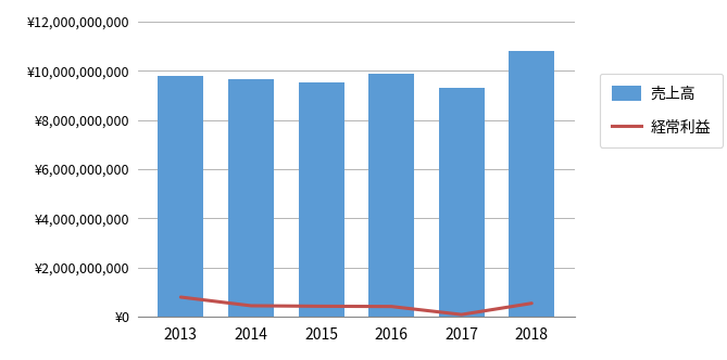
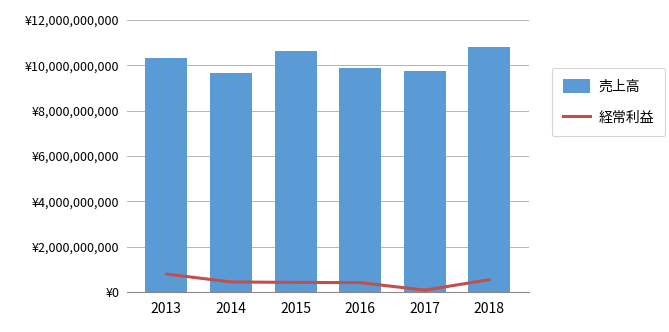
売上高/2013: ¥9,800,000,000 -> ¥10,300,000,000
売上高/2015: ¥9,550,000,000 -> ¥10,650,000,000
売上高/2017: ¥9,300,000,000 -> ¥9,750,000,000
